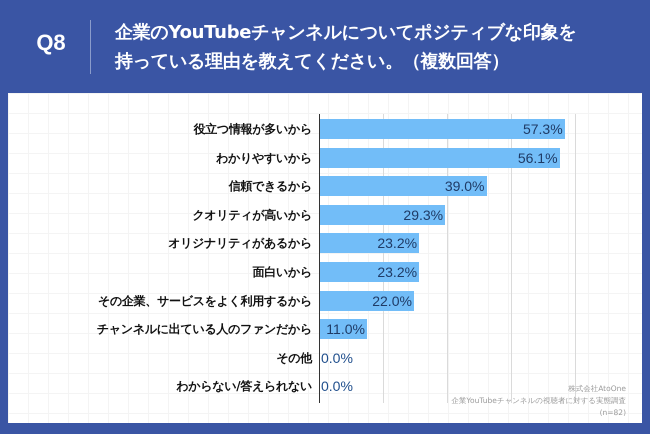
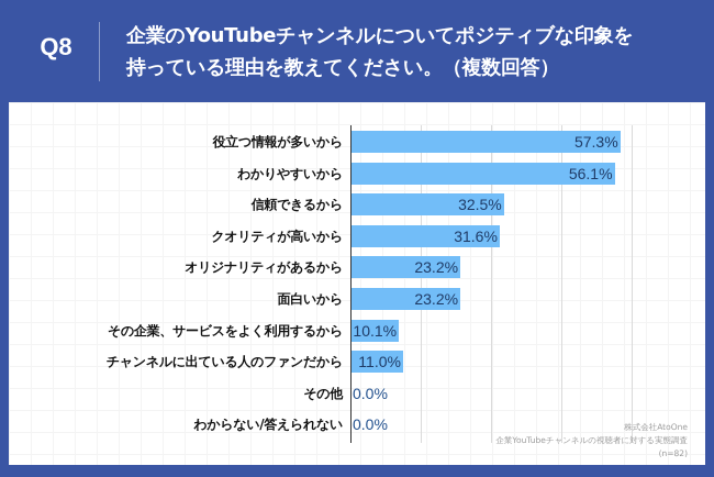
信頼できるから: 39.0% -> 32.5%
クオリティが高いから: 29.3% -> 31.6%
その企業、サービスをよく利用するから: 22.0% -> 10.1%
